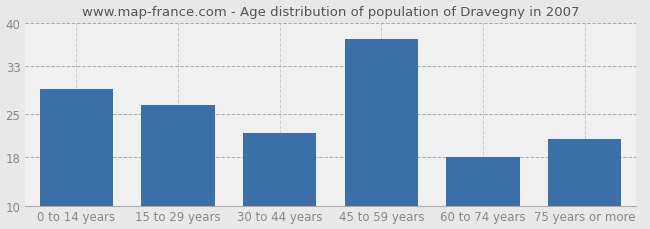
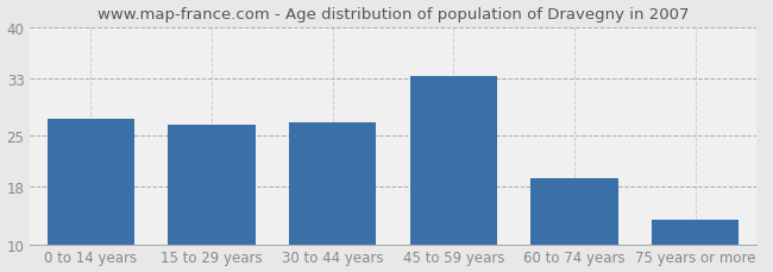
0 to 14 years: 29.2 -> 27.3
30 to 44 years: 22.0 -> 26.9
45 to 59 years: 37.4 -> 33.3
60 to 74 years: 18.0 -> 19.1
75 years or more: 21.0 -> 13.3
